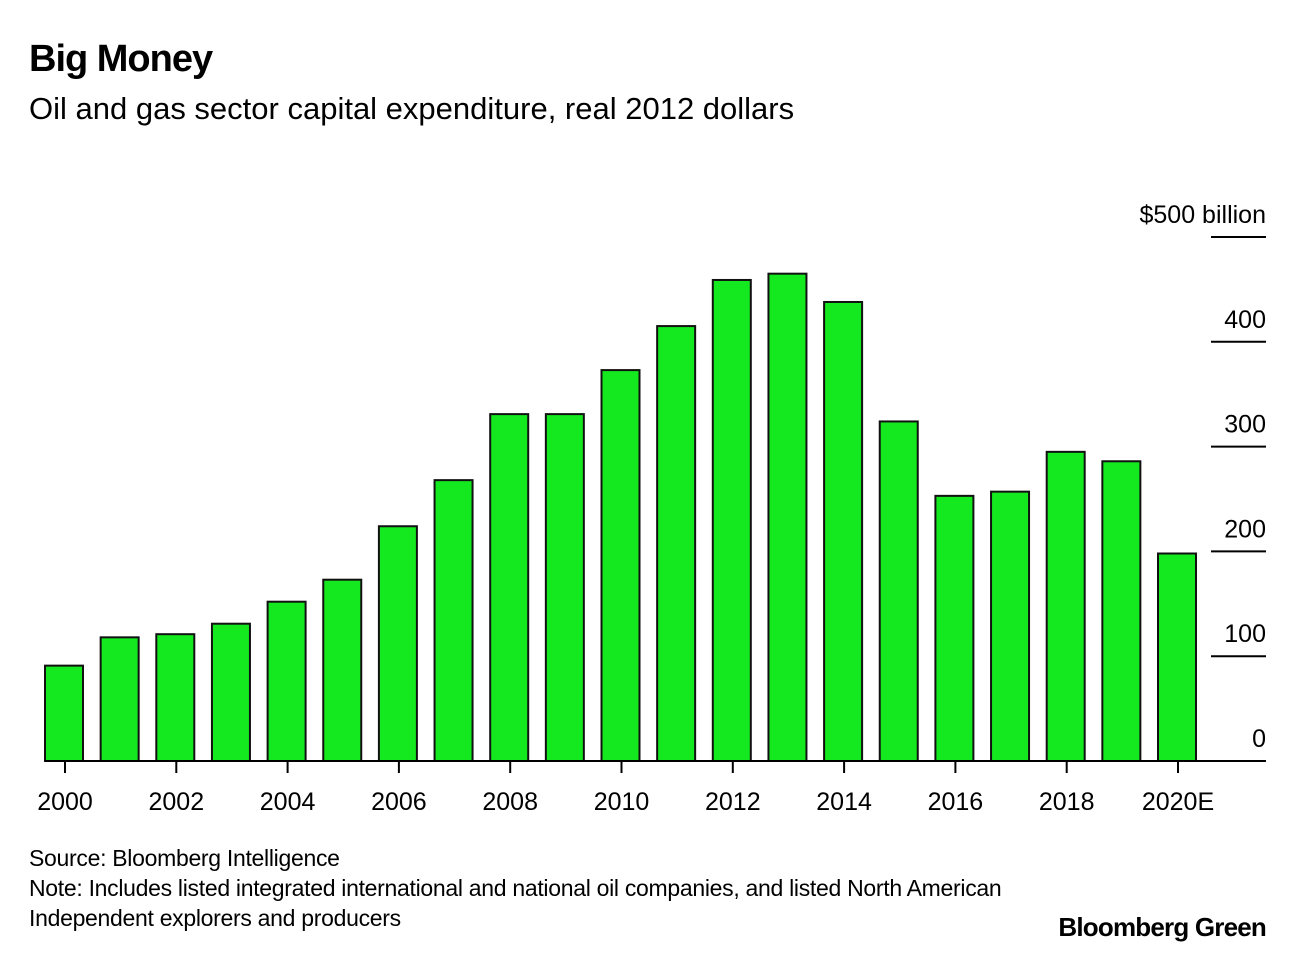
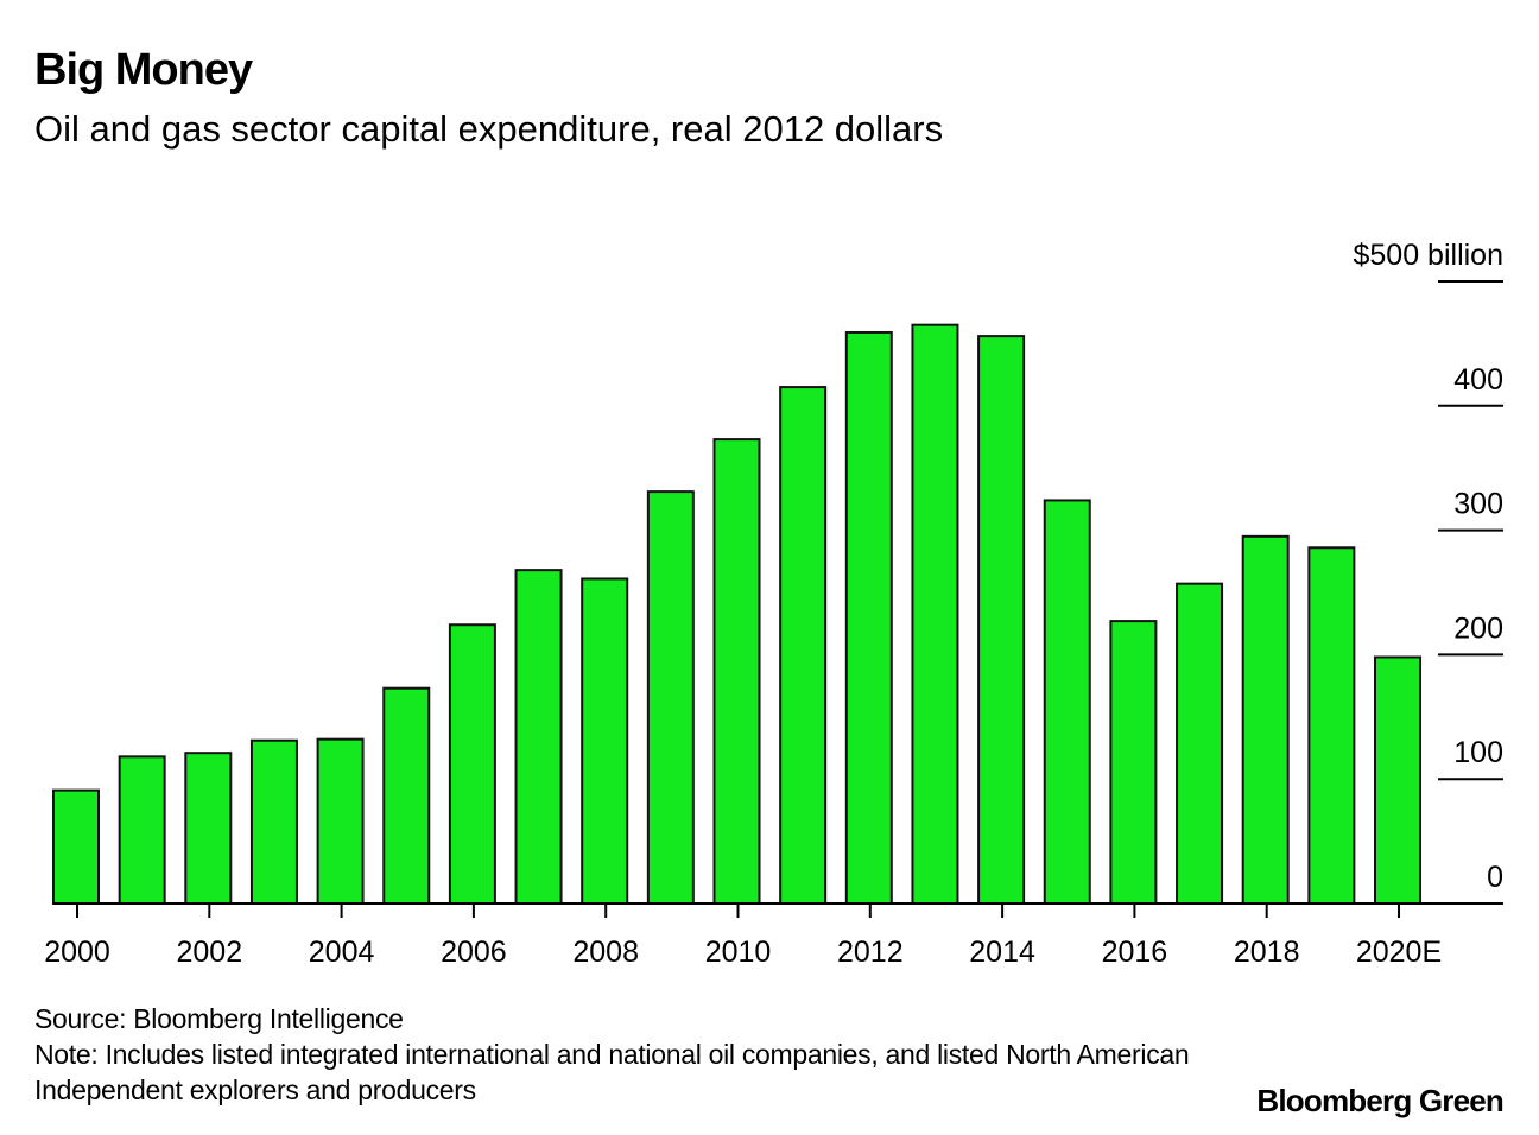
2004: 152 -> 132
2008: 331 -> 261
2014: 438 -> 456
2016: 253 -> 227
